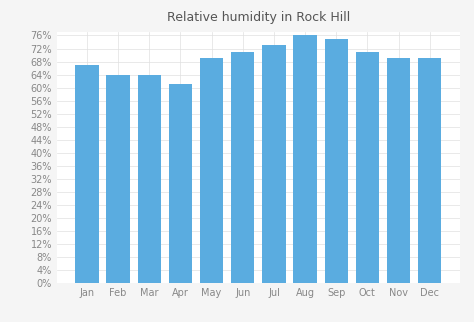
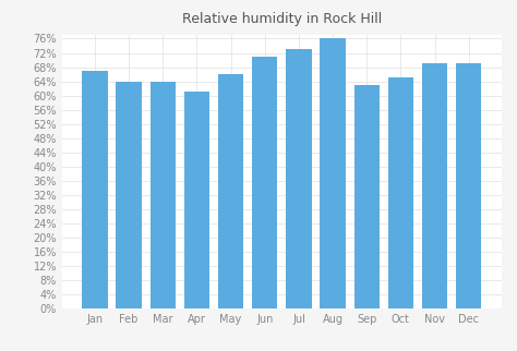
May: 69% -> 66%
Sep: 75% -> 63%
Oct: 71% -> 65%
